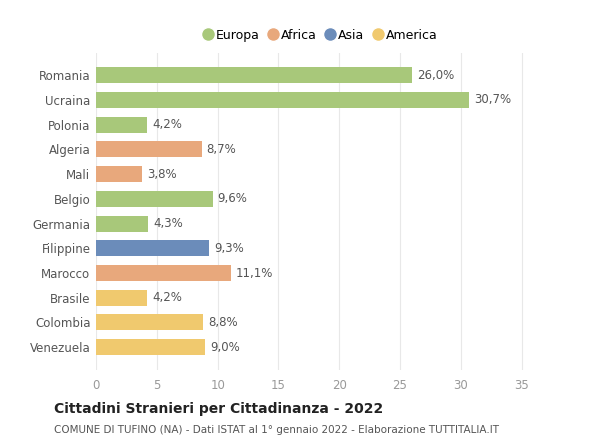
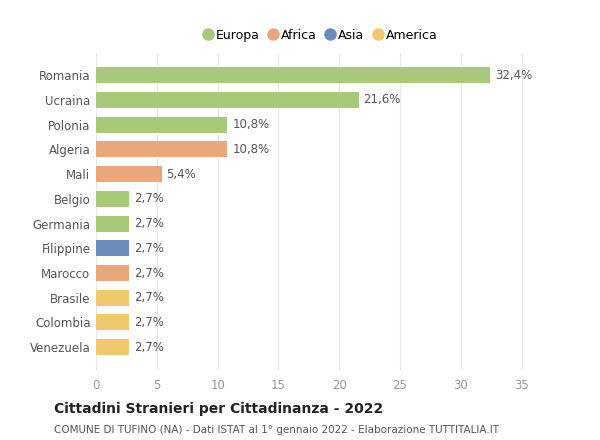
Romania: 26,0% -> 32,4%
Ucraina: 30,7% -> 21,6%
Polonia: 4,2% -> 10,8%
Algeria: 8,7% -> 10,8%
Mali: 3,8% -> 5,4%
Belgio: 9,6% -> 2,7%
Germania: 4,3% -> 2,7%
Filippine: 9,3% -> 2,7%
Marocco: 11,1% -> 2,7%
Brasile: 4,2% -> 2,7%
Colombia: 8,8% -> 2,7%
Venezuela: 9,0% -> 2,7%
